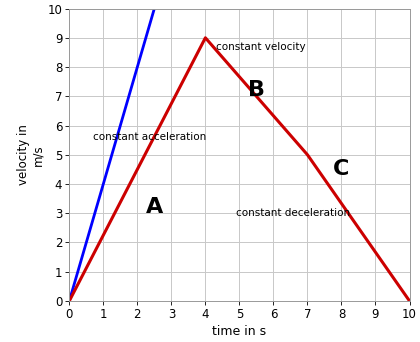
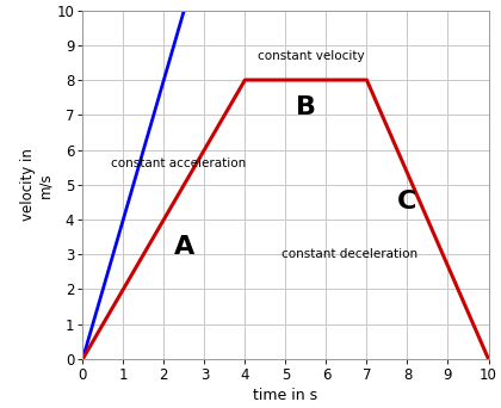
4: 9 -> 8
7: 5 -> 8
